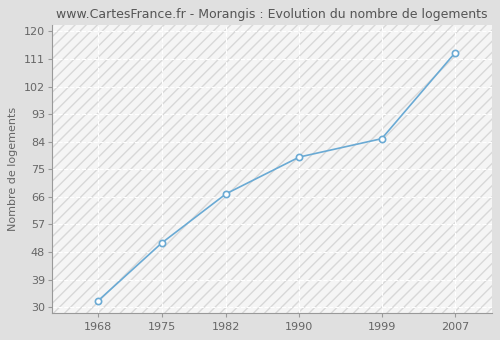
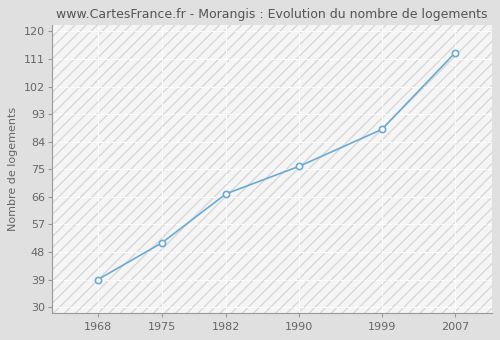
1968: 32 -> 39
1990: 79 -> 76
1999: 85 -> 88
